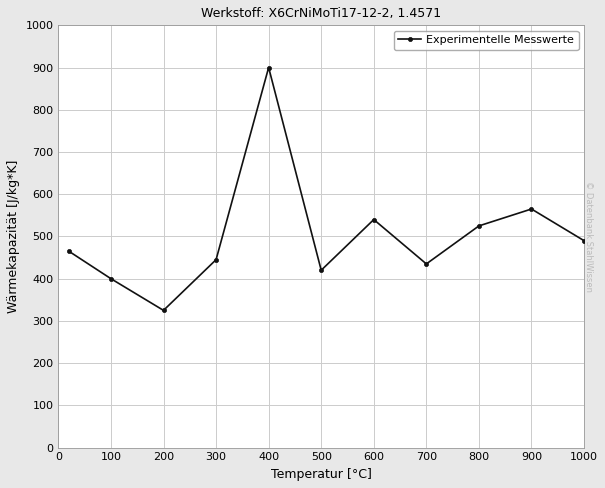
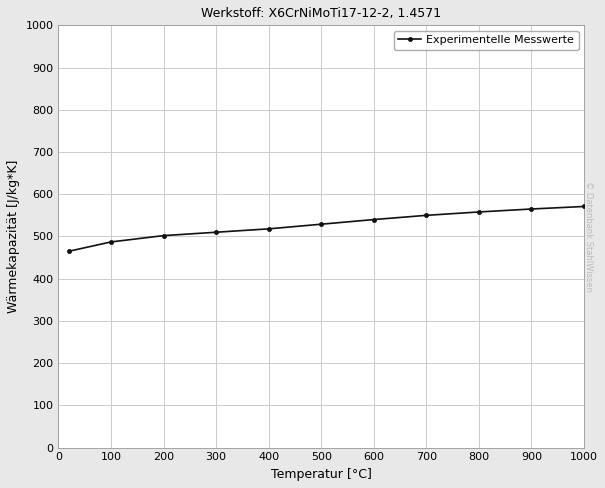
100: 400 -> 487
200: 325 -> 502
300: 445 -> 510
400: 900 -> 518
500: 420 -> 529
700: 435 -> 550
800: 525 -> 558
1000: 490 -> 571
